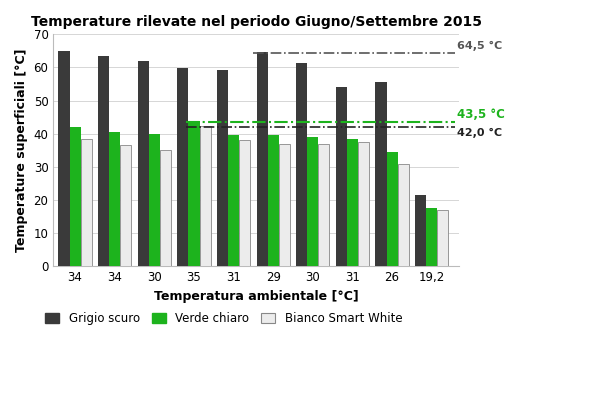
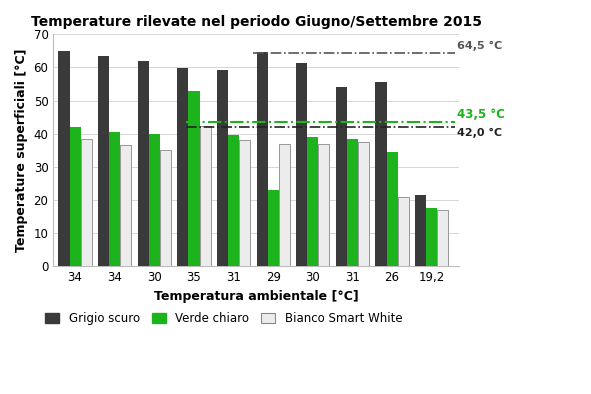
Verde chiaro/35: 43.8 -> 53.0
Verde chiaro/29: 39.5 -> 23.0
Bianco Smart White/26: 30.8 -> 21.0
